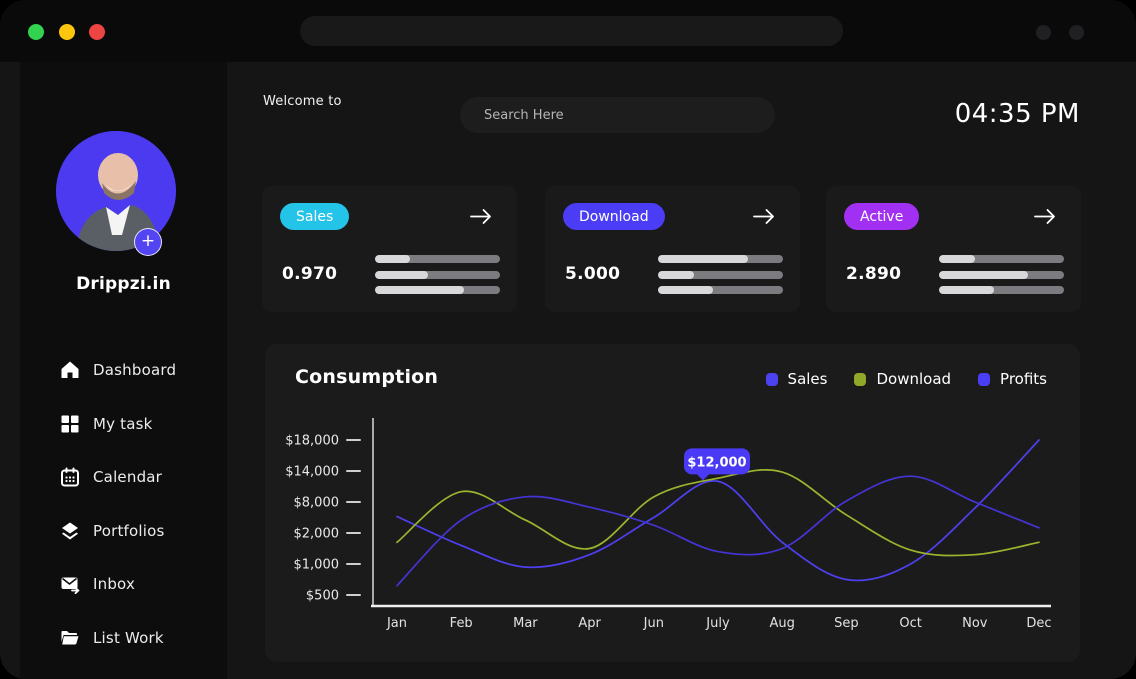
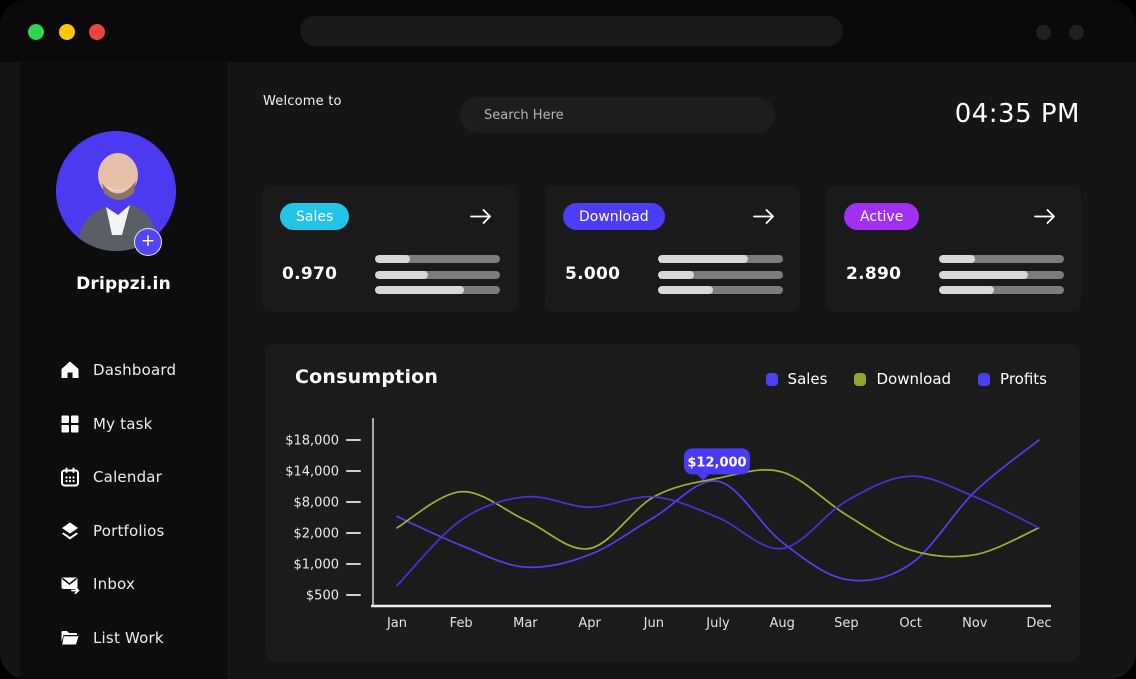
Download/Jan: $2000 -> $3000
Profits/Jun: $4000 -> $9000
Profits/July: $1000 -> $5000
Sales/Nov: $7000 -> $10000
Profits/Nov: $8000 -> $9000
Download/Dec: $2000 -> $3000
